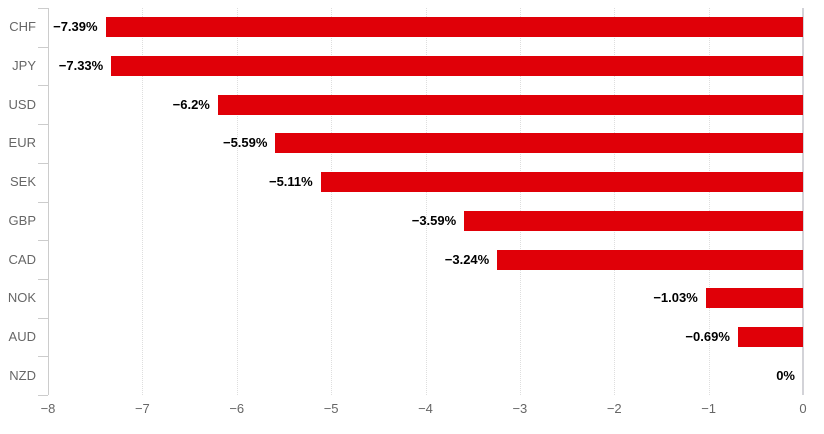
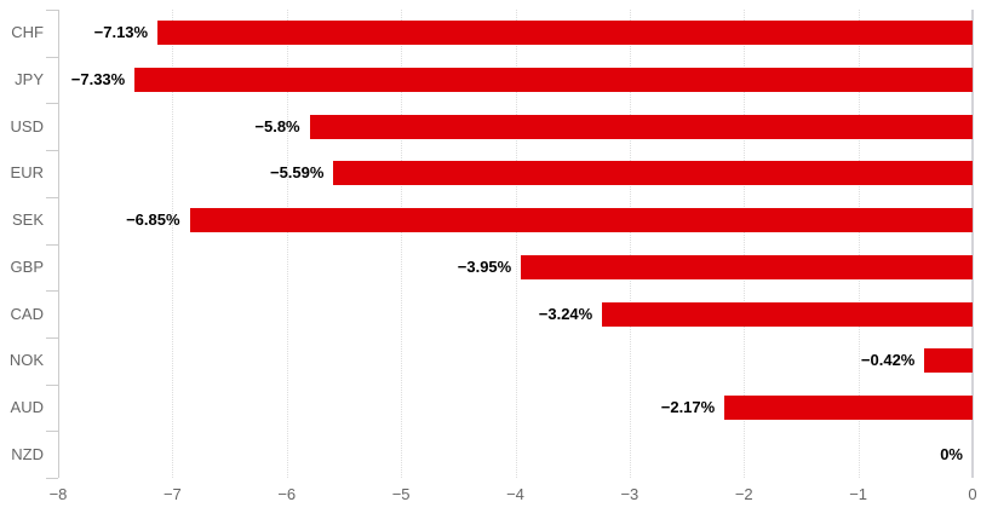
CHF: −7.39% -> −7.13%
USD: −6.2% -> −5.8%
SEK: −5.11% -> −6.85%
GBP: −3.59% -> −3.95%
NOK: −1.03% -> −0.42%
AUD: −0.69% -> −2.17%
